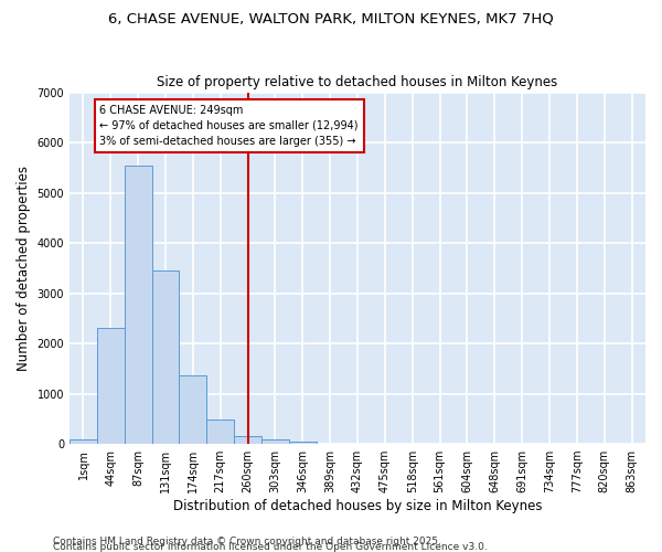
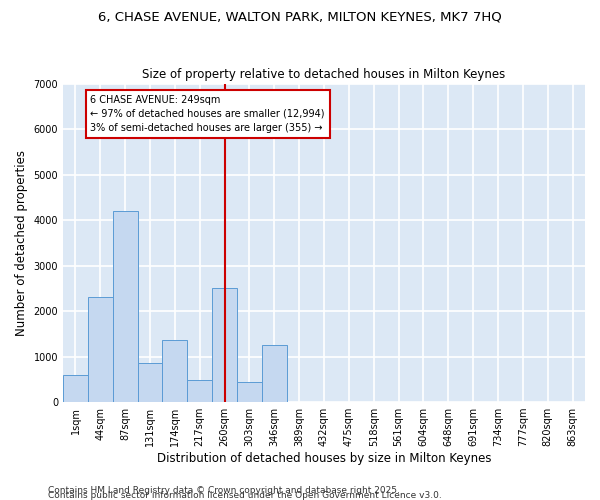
1sqm: 80 -> 600
87sqm: 5550 -> 4200
131sqm: 3460 -> 850
260sqm: 160 -> 2500
303sqm: 80 -> 450
346sqm: 40 -> 1250
